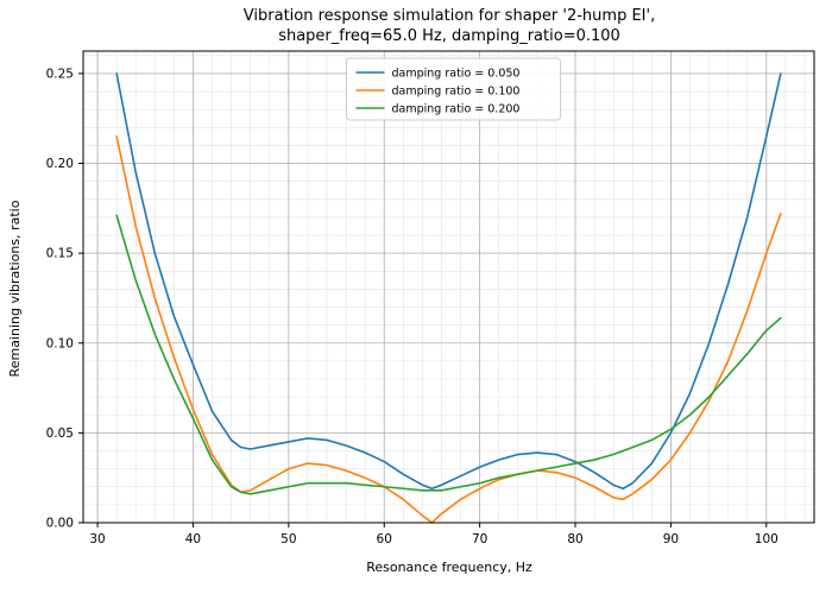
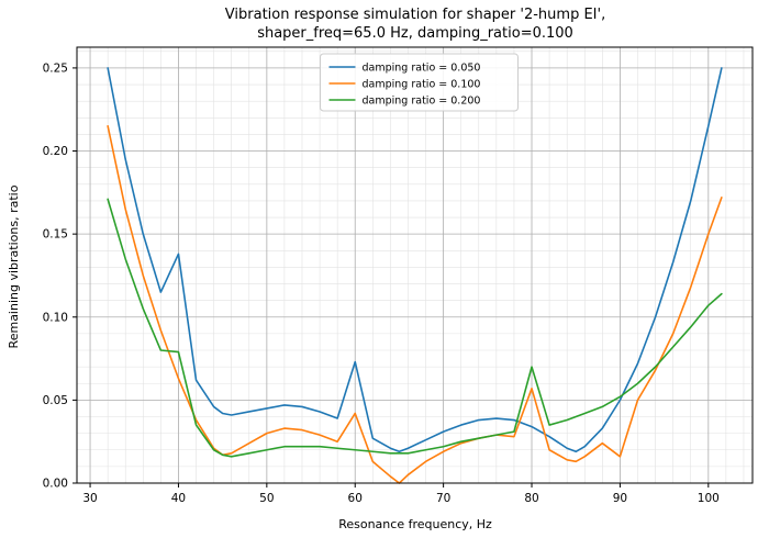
damping ratio = 0.050/40: 0.088 -> 0.138
damping ratio = 0.200/40: 0.058 -> 0.079
damping ratio = 0.050/60: 0.034 -> 0.073
damping ratio = 0.100/60: 0.020 -> 0.042
damping ratio = 0.100/80: 0.025 -> 0.057
damping ratio = 0.200/80: 0.033 -> 0.070
damping ratio = 0.100/90: 0.035 -> 0.016
